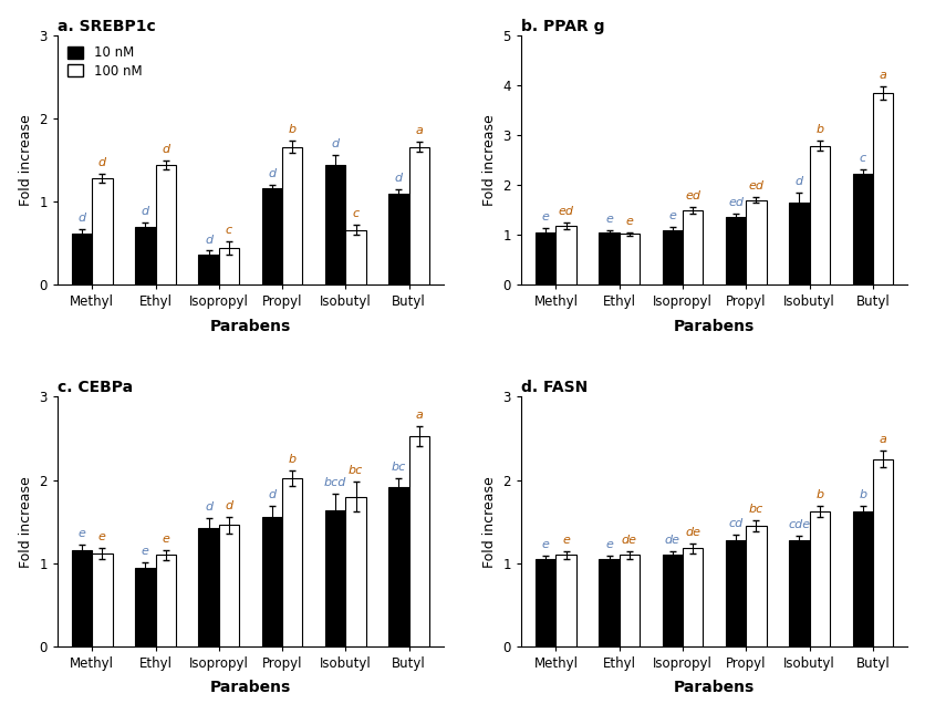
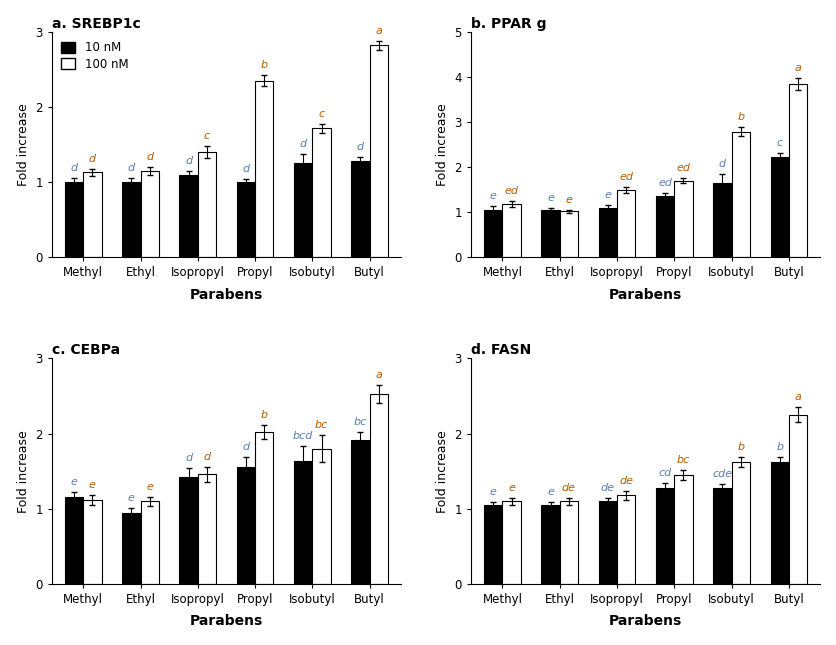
a. SREBP1c/10 nM/Methyl: 0.62 -> 1.00
a. SREBP1c/100 nM/Methyl: 1.28 -> 1.13
a. SREBP1c/10 nM/Ethyl: 0.70 -> 1.00
a. SREBP1c/100 nM/Ethyl: 1.44 -> 1.15
a. SREBP1c/10 nM/Isopropyl: 0.36 -> 1.10
a. SREBP1c/100 nM/Isopropyl: 0.44 -> 1.40
a. SREBP1c/10 nM/Propyl: 1.16 -> 1.00
a. SREBP1c/100 nM/Propyl: 1.66 -> 2.35
a. SREBP1c/10 nM/Isobutyl: 1.44 -> 1.25
a. SREBP1c/100 nM/Isobutyl: 0.66 -> 1.72
a. SREBP1c/10 nM/Butyl: 1.10 -> 1.28
a. SREBP1c/100 nM/Butyl: 1.66 -> 2.82
